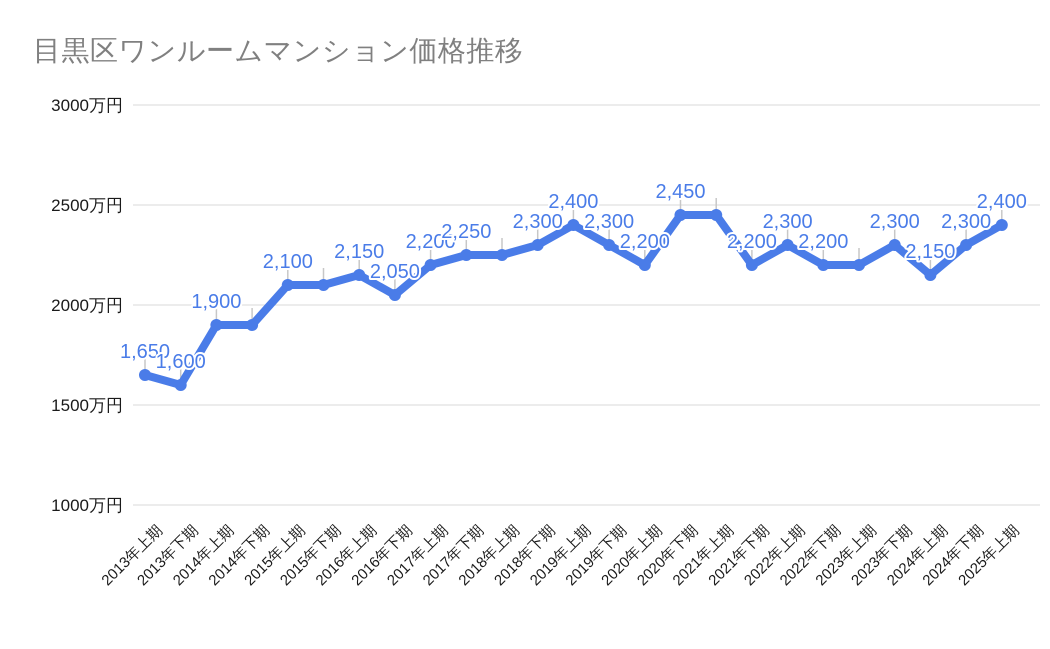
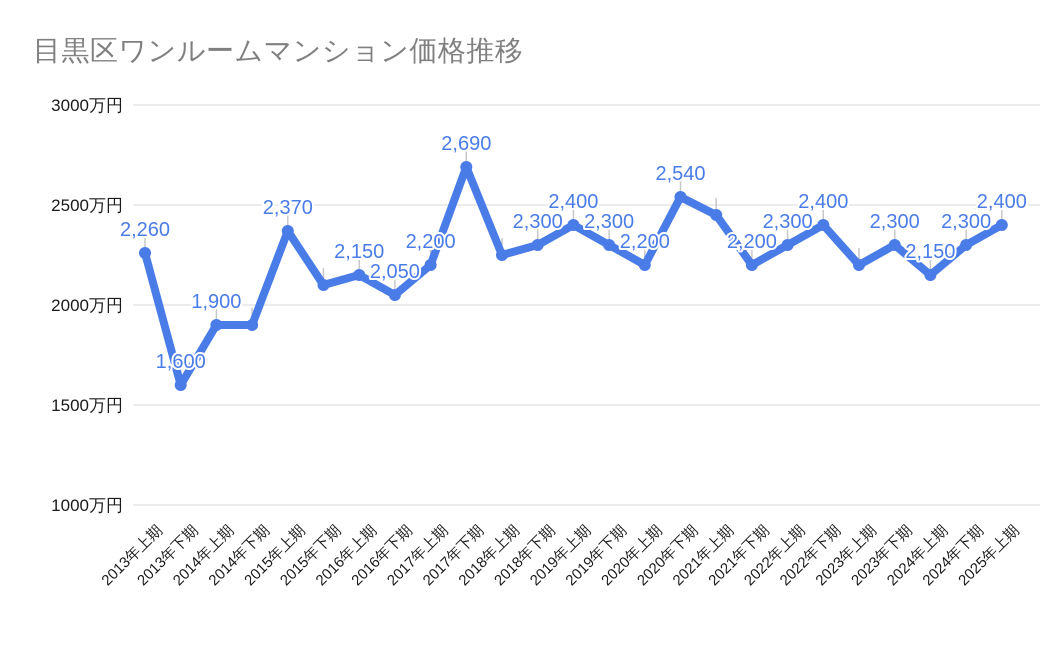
2013年上期: 1,650 -> 2,260
2015年上期: 2,100 -> 2,370
2017年下期: 2,250 -> 2,690
2020年下期: 2,450 -> 2,540
2022年下期: 2,200 -> 2,400
